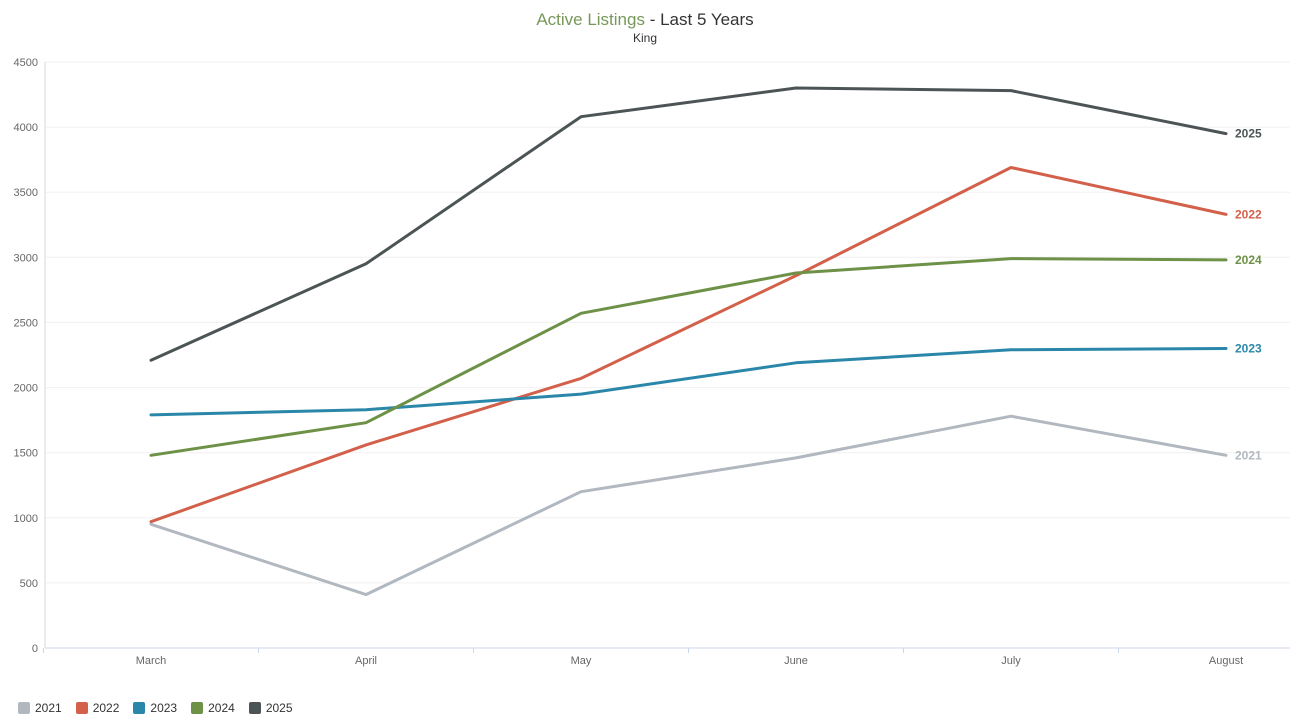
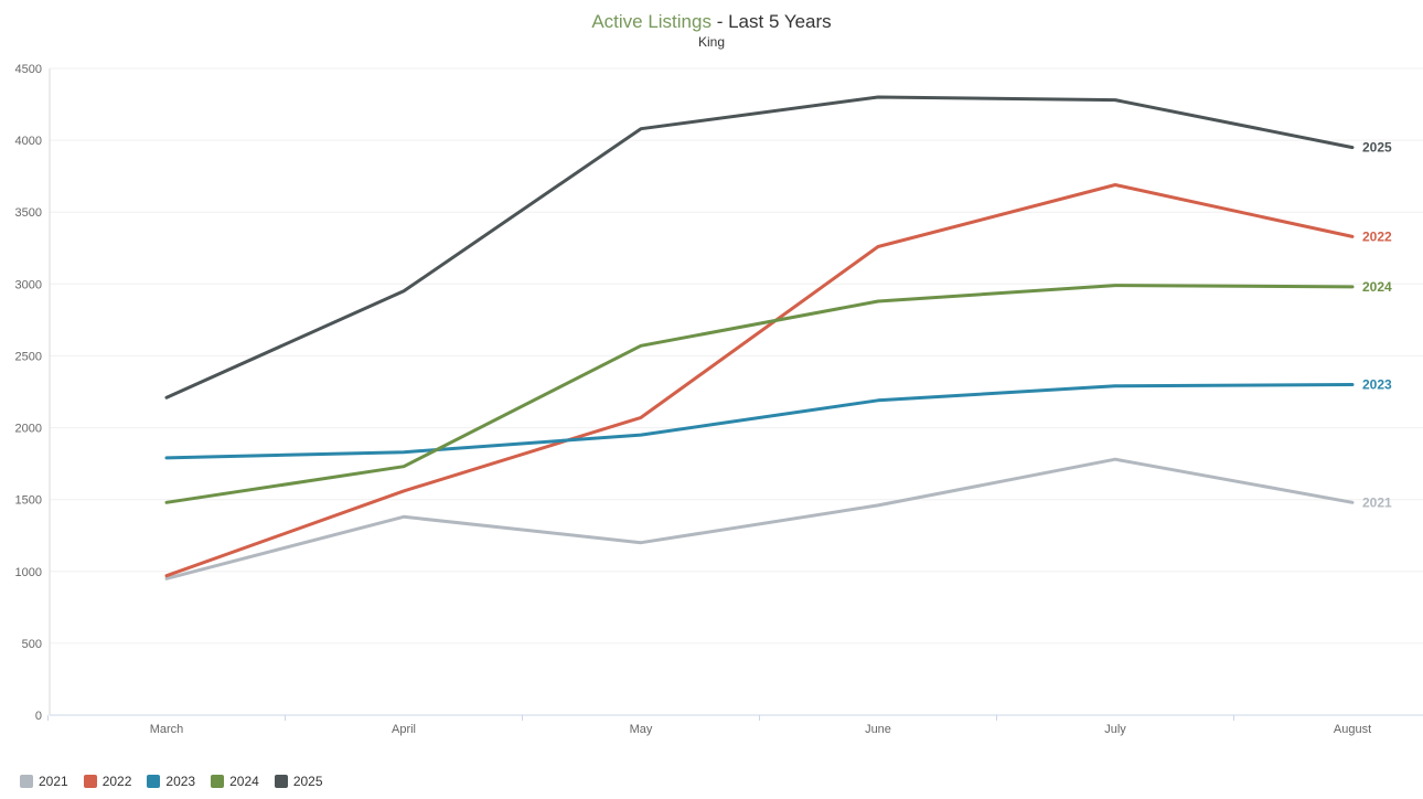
2021/April: 410 -> 1380
2022/June: 2860 -> 3260
